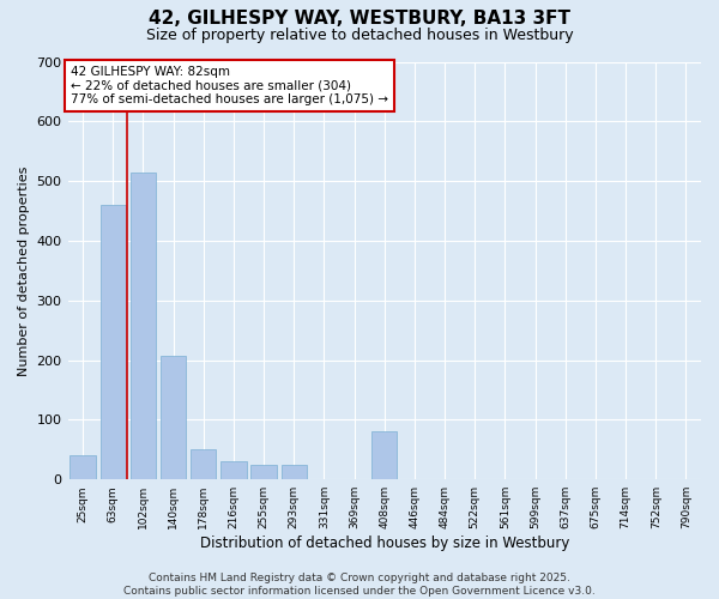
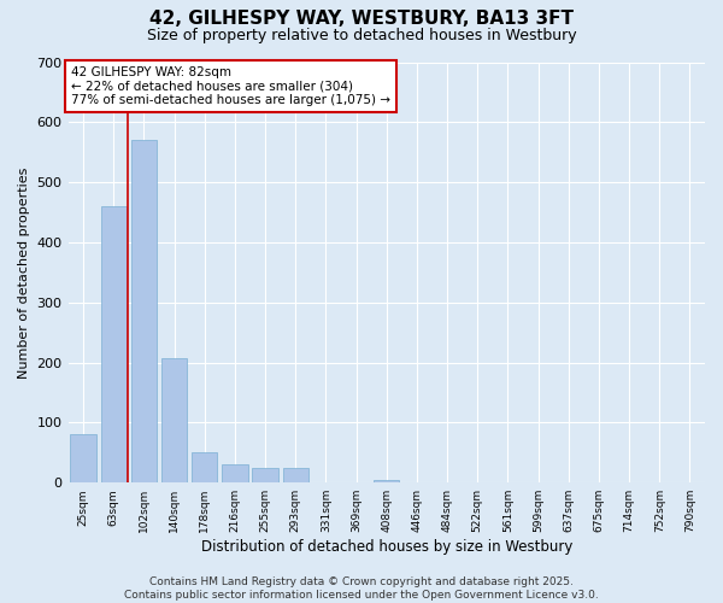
25sqm: 40 -> 80
102sqm: 515 -> 570
408sqm: 80 -> 5
